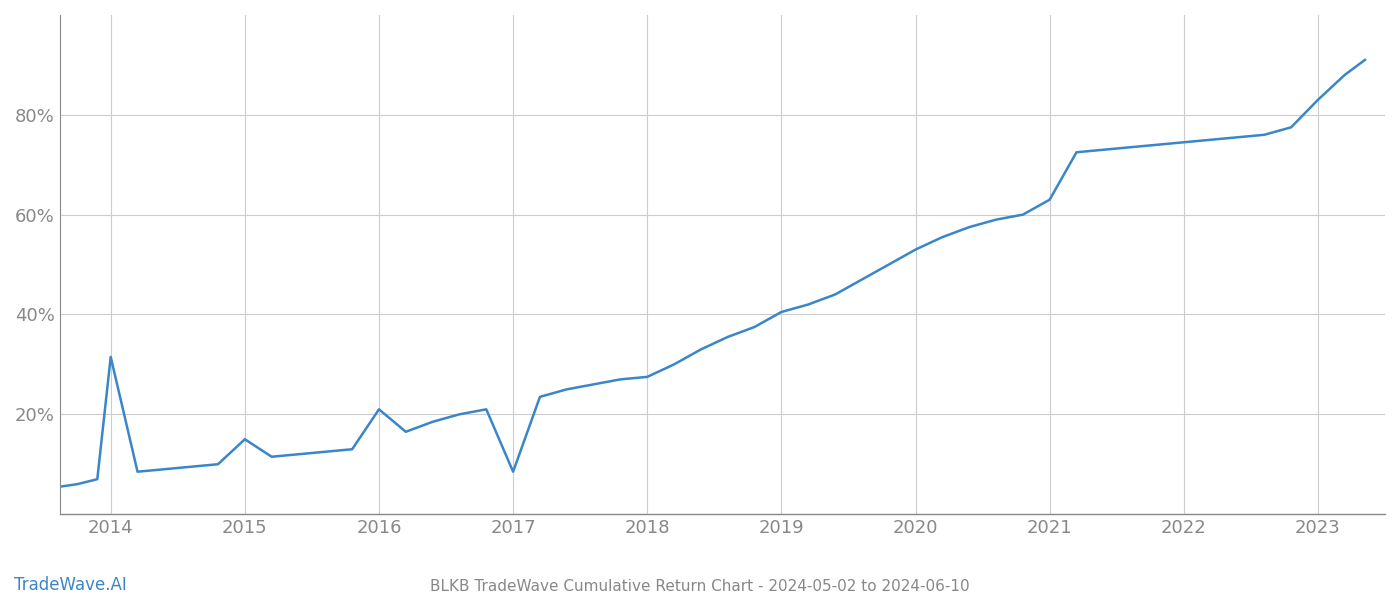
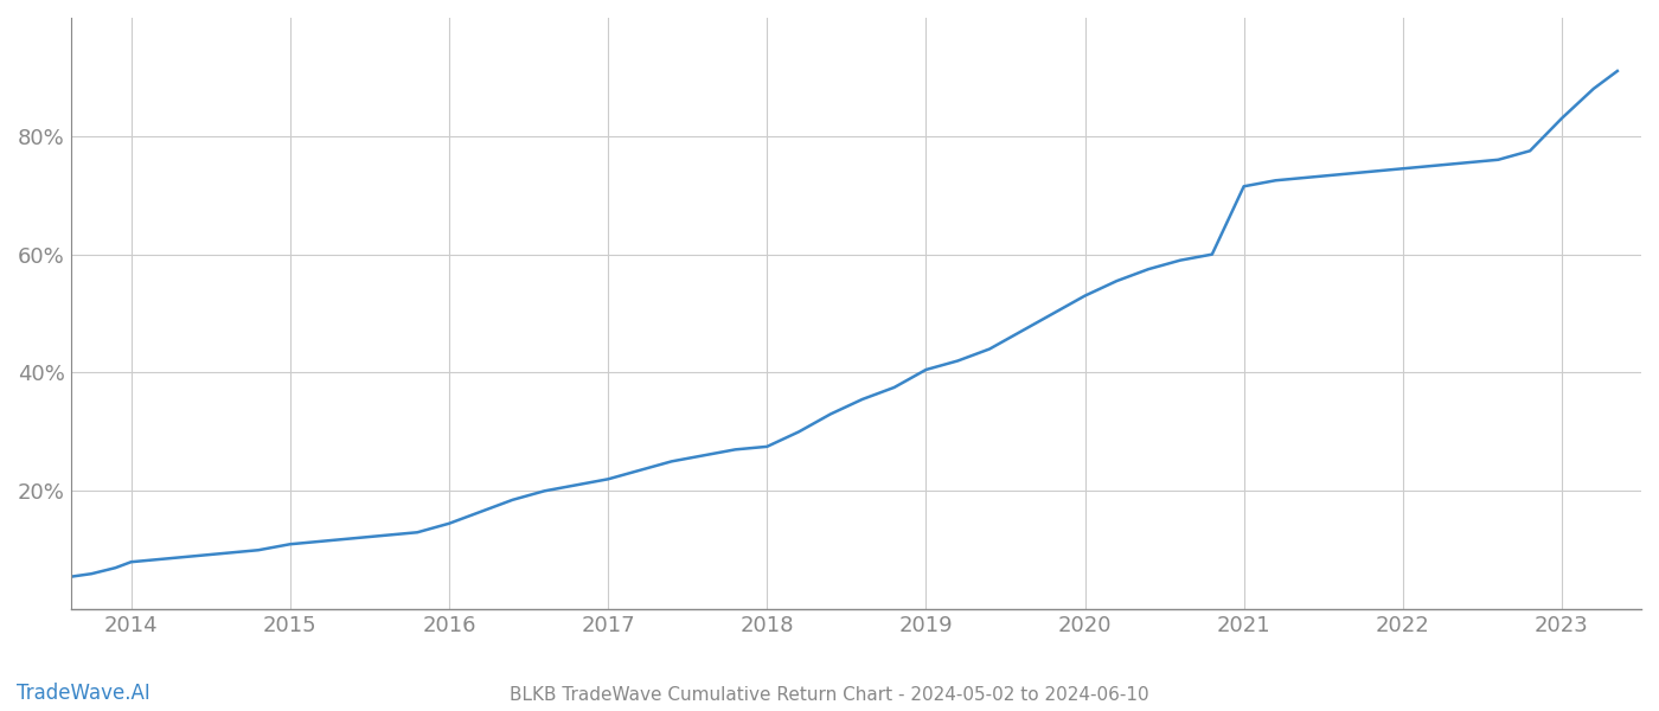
2014: 31.5% -> 8.0%
2015: 15.0% -> 11.0%
2016: 21.0% -> 14.5%
2017: 8.5% -> 22.0%
2021: 63.0% -> 71.5%
